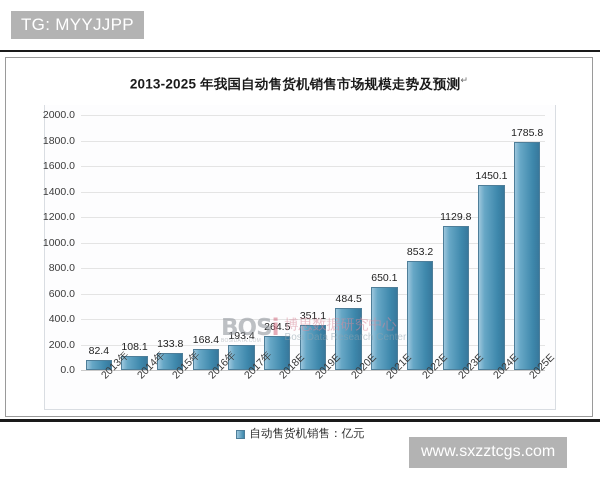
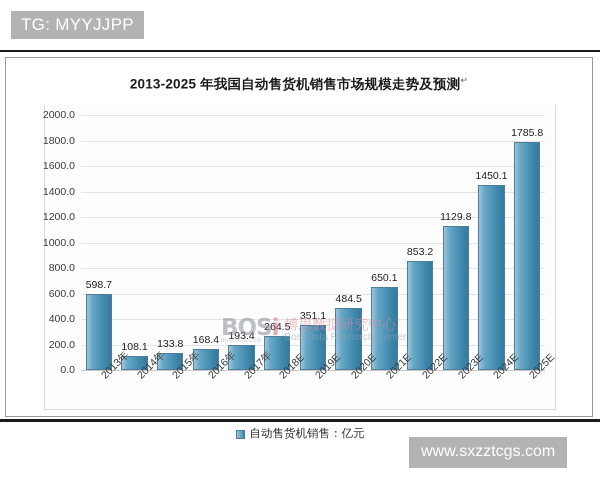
2013年: 82.4 -> 598.7
